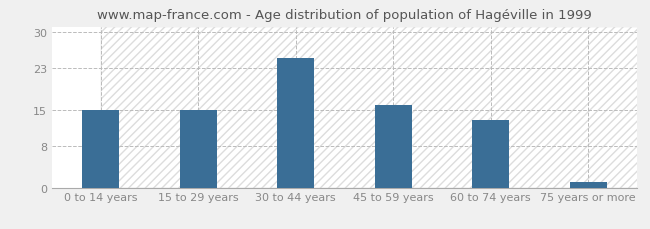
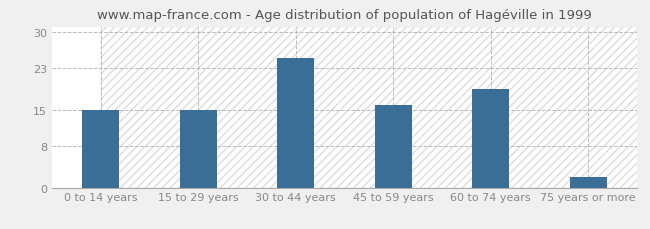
60 to 74 years: 13 -> 19
75 years or more: 1 -> 2
